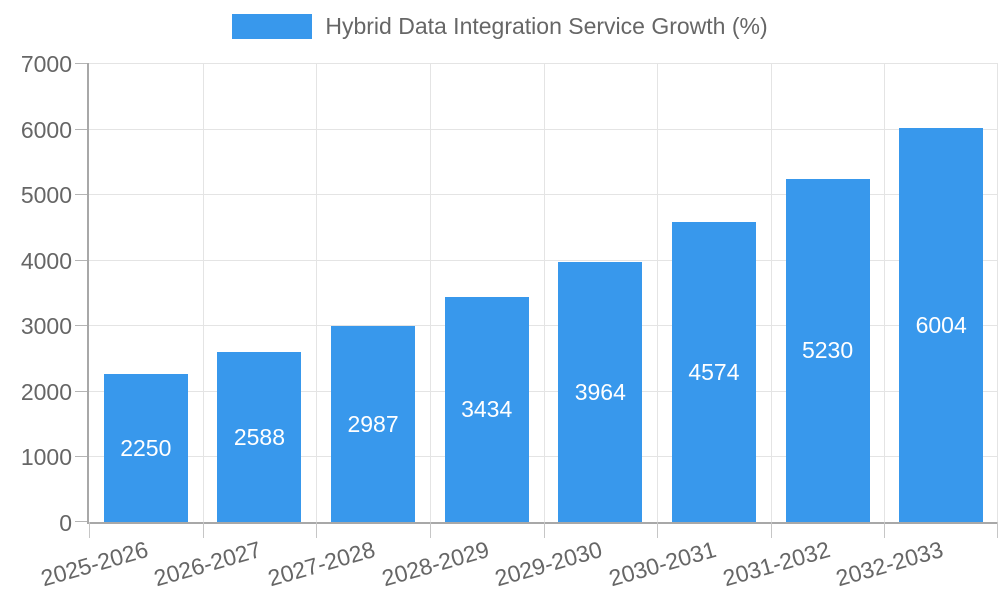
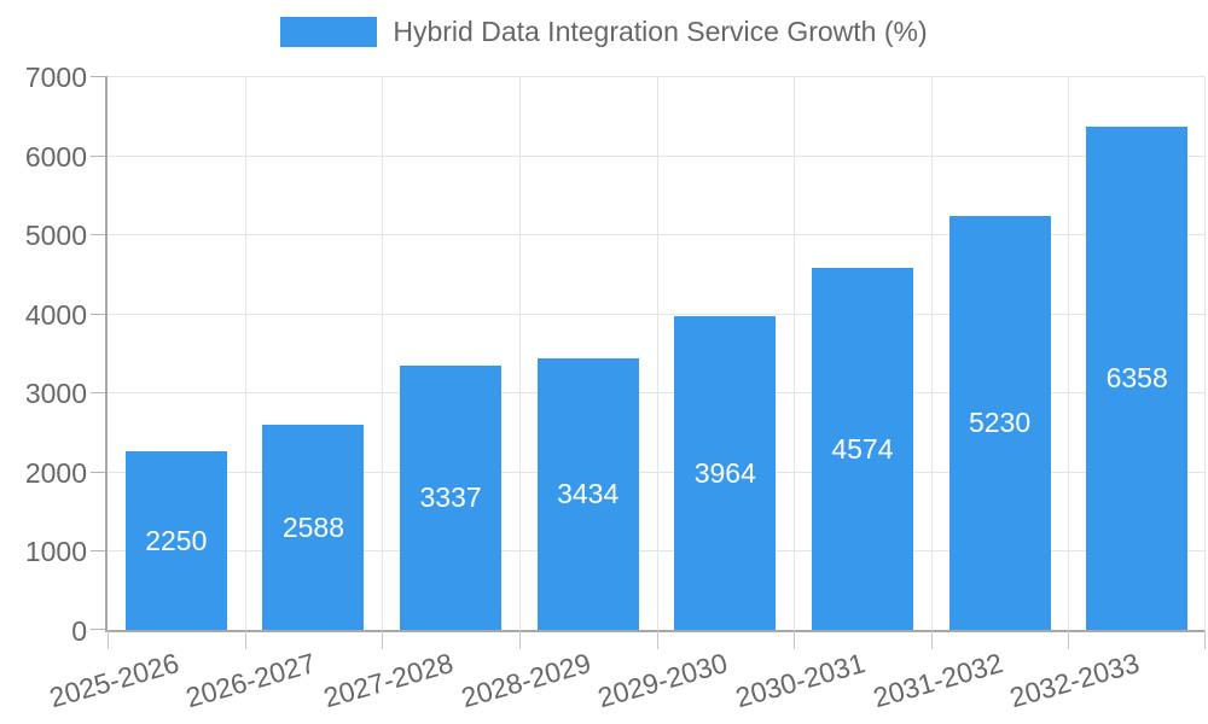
2027-2028: 2987 -> 3337
2032-2033: 6004 -> 6358
